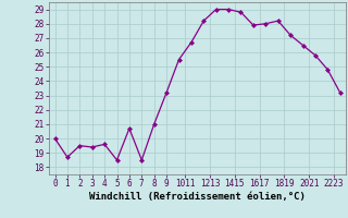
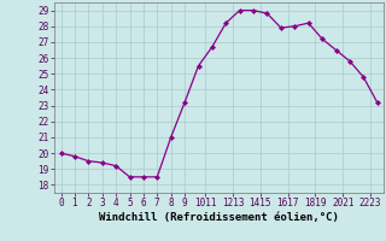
1: 18.7 -> 19.8
4: 19.6 -> 19.2
6: 20.7 -> 18.5
